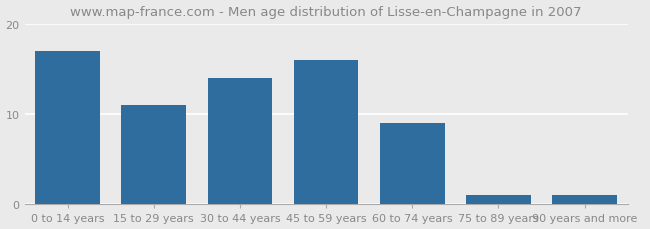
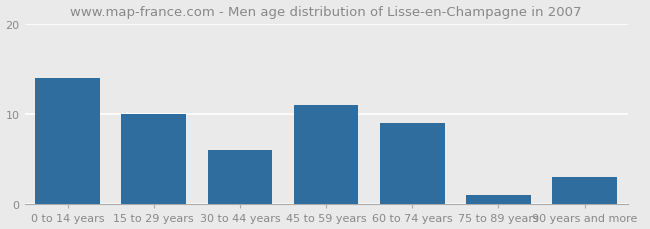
0 to 14 years: 17 -> 14
15 to 29 years: 11 -> 10
30 to 44 years: 14 -> 6
45 to 59 years: 16 -> 11
90 years and more: 1 -> 3
